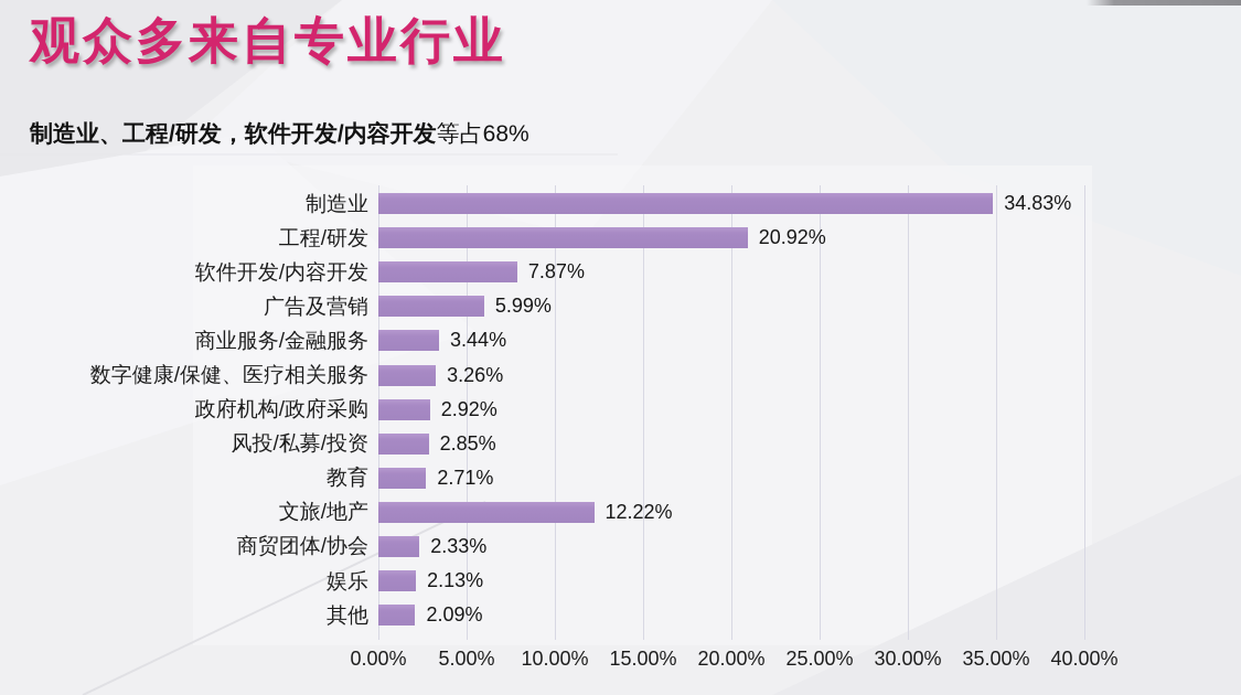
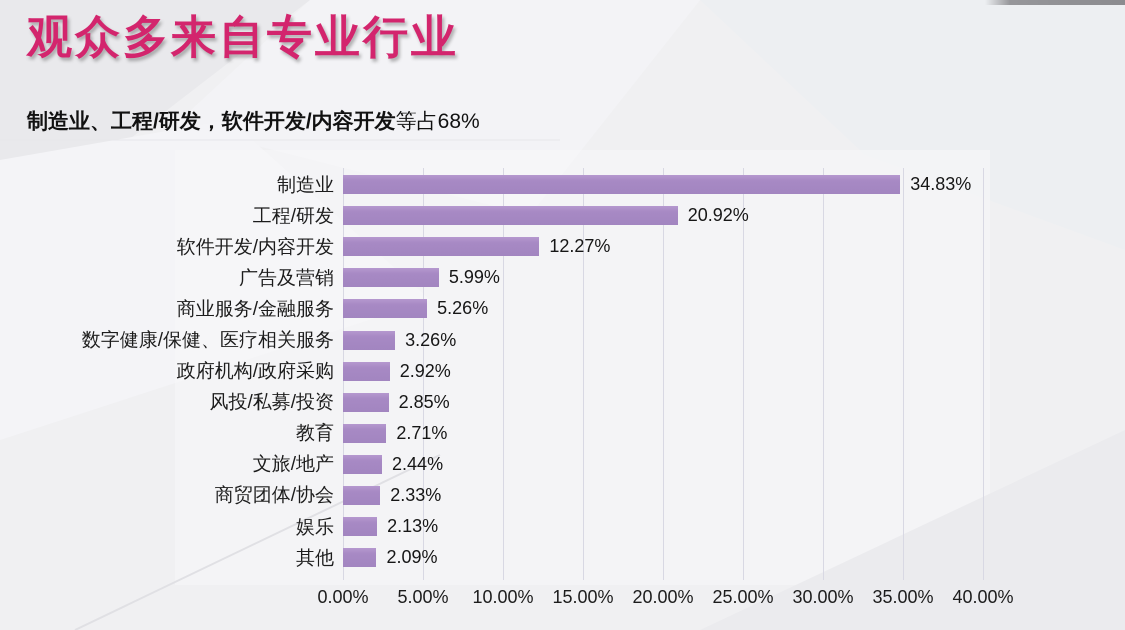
软件开发/内容开发: 7.87% -> 12.27%
商业服务/金融服务: 3.44% -> 5.26%
文旅/地产: 12.22% -> 2.44%
